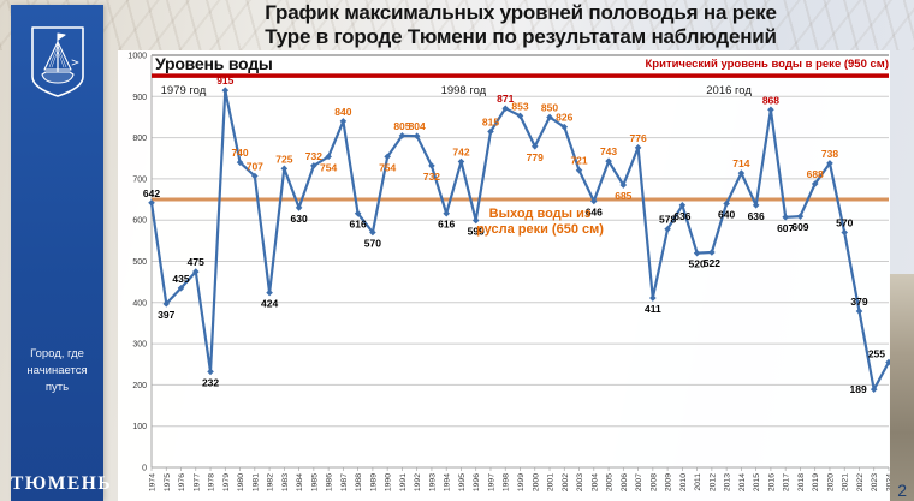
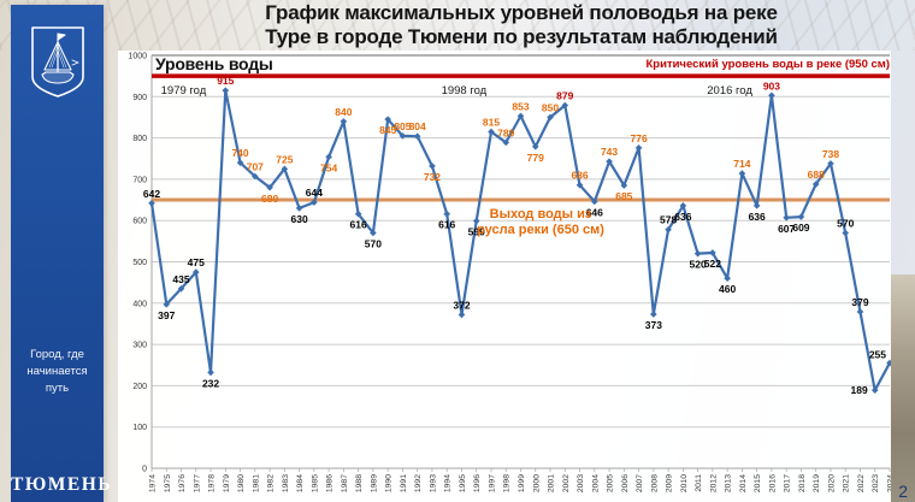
1982: 424 -> 680
1985: 732 -> 644
1990: 754 -> 845
1995: 742 -> 372
1998: 871 -> 789
2002: 826 -> 879
2003: 721 -> 686
2008: 411 -> 373
2013: 640 -> 460
2016: 868 -> 903
